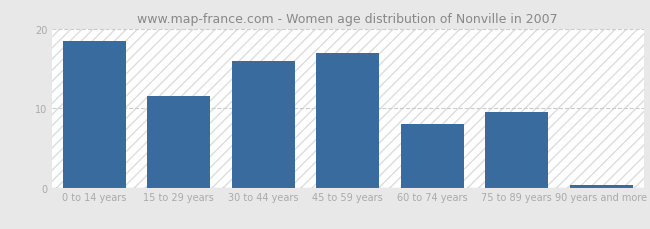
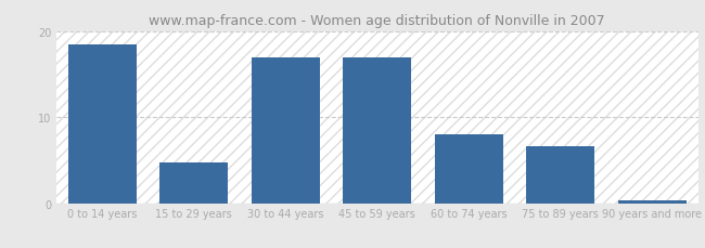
15 to 29 years: 11.5 -> 4.8
30 to 44 years: 16.0 -> 17.0
75 to 89 years: 9.5 -> 6.6
